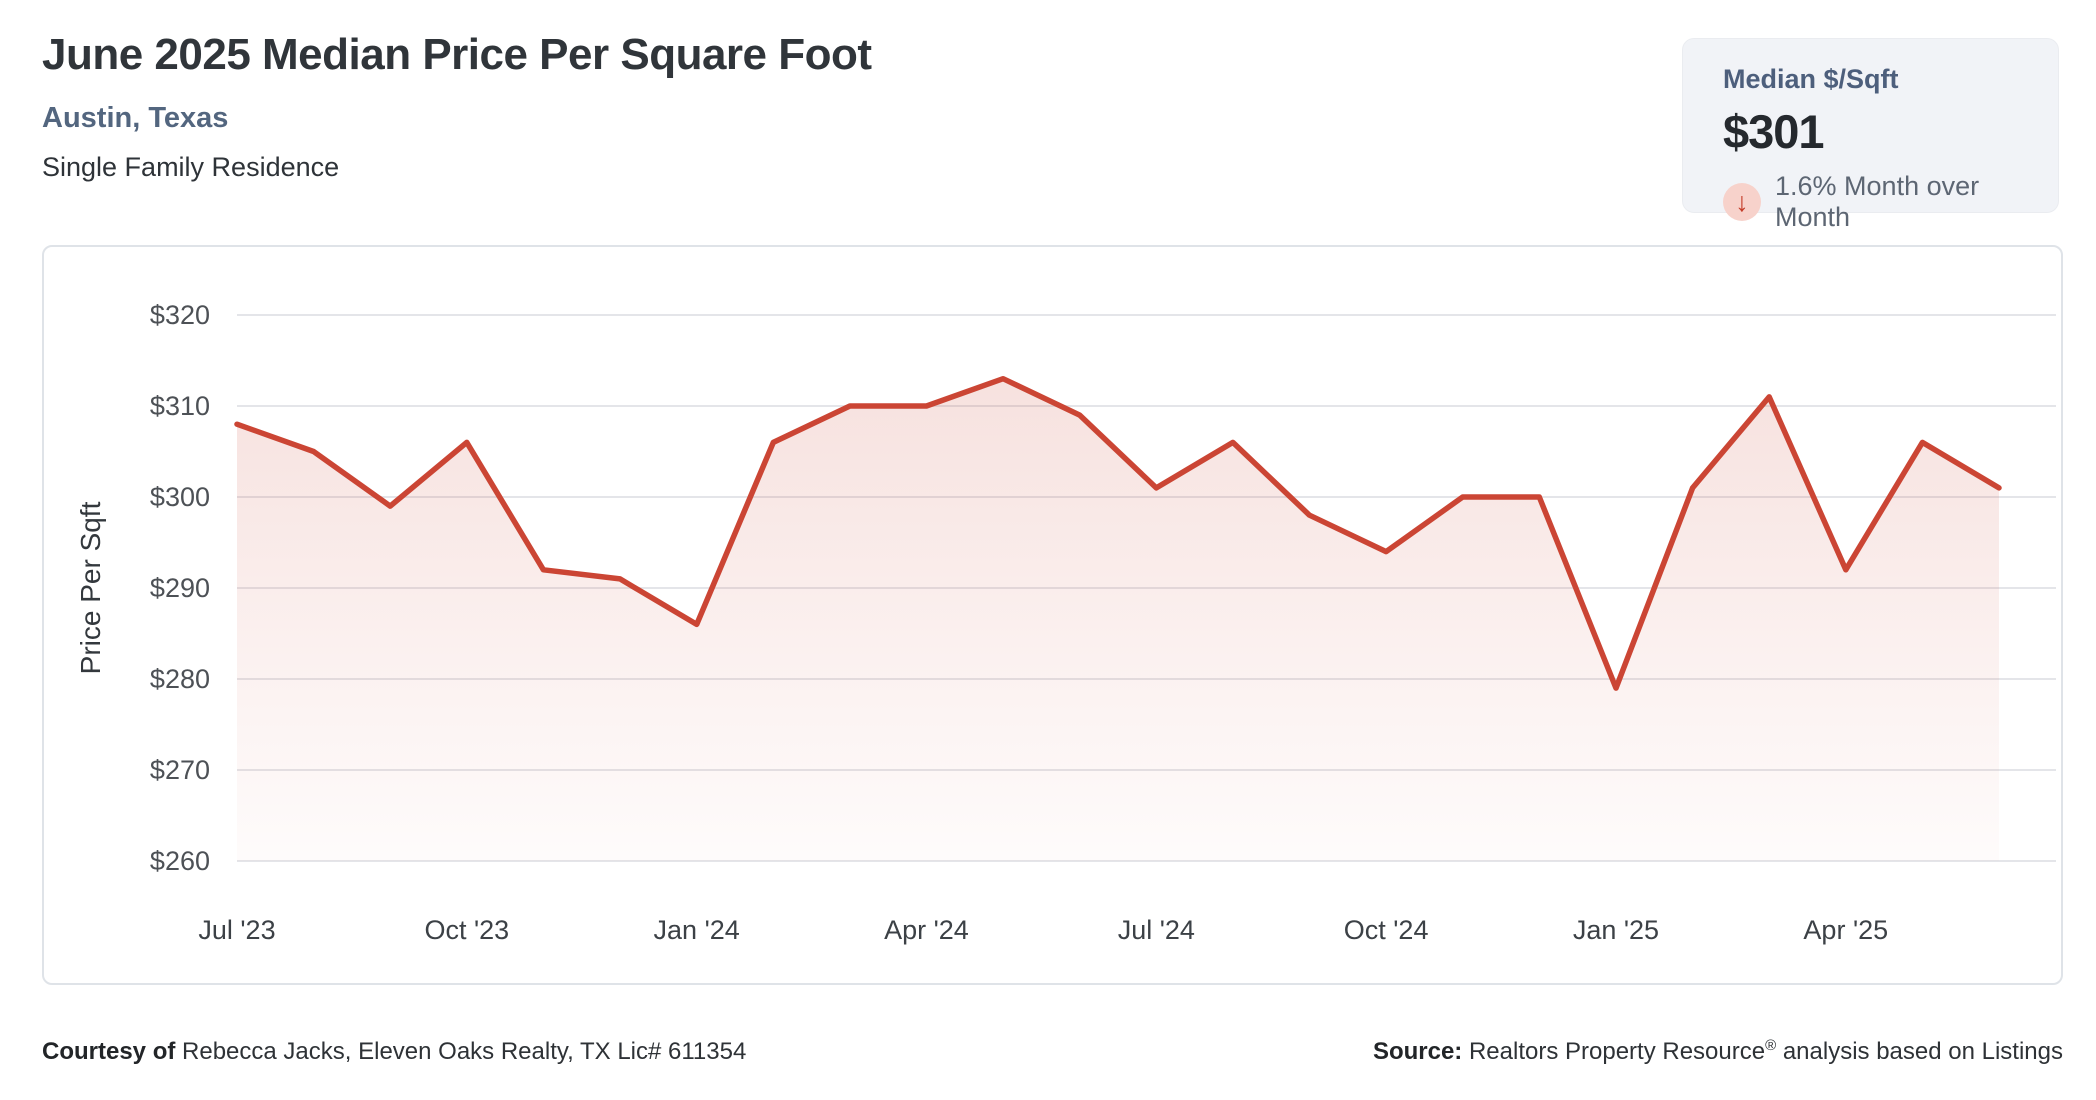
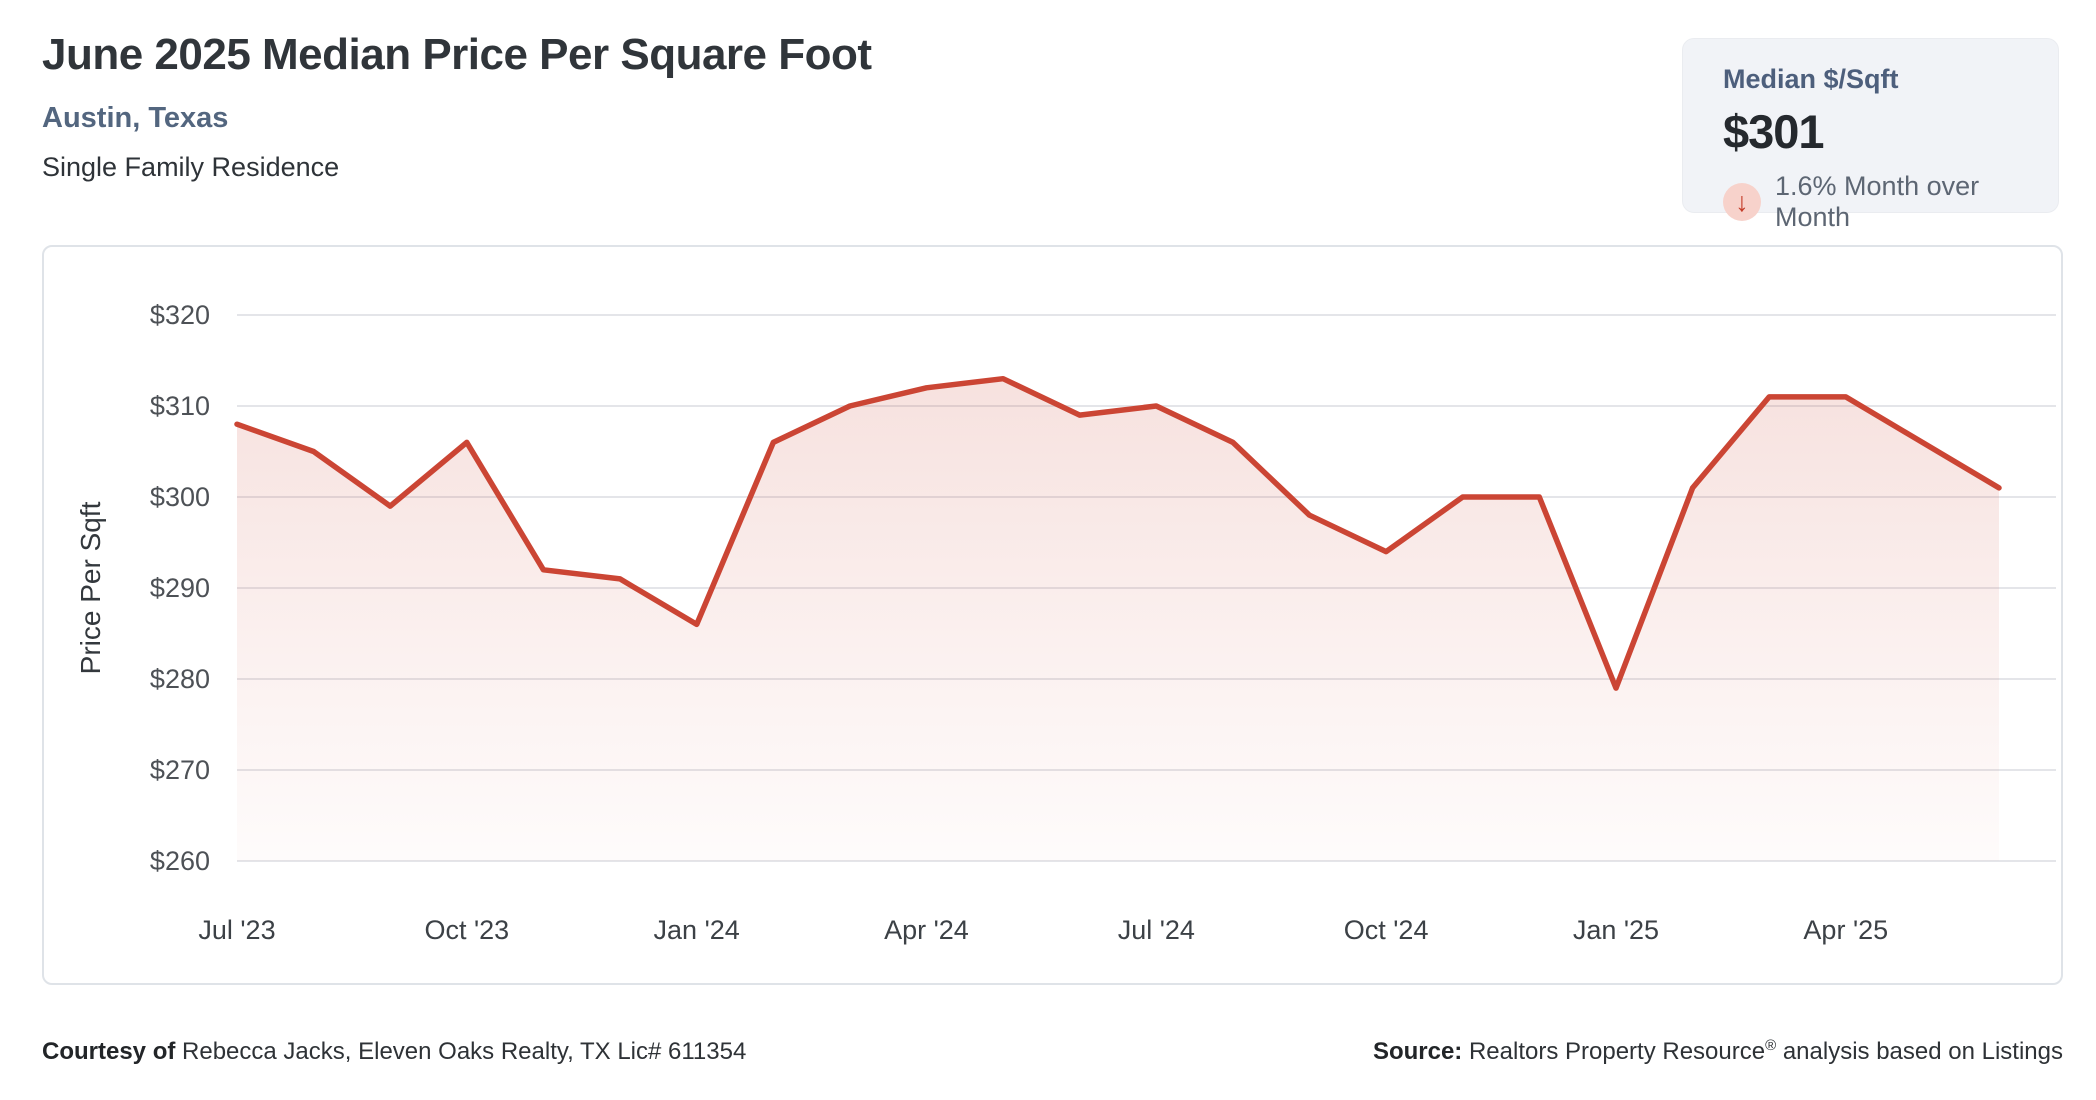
Apr '24: $310 -> $312
Jul '24: $301 -> $310
Apr '25: $292 -> $311
